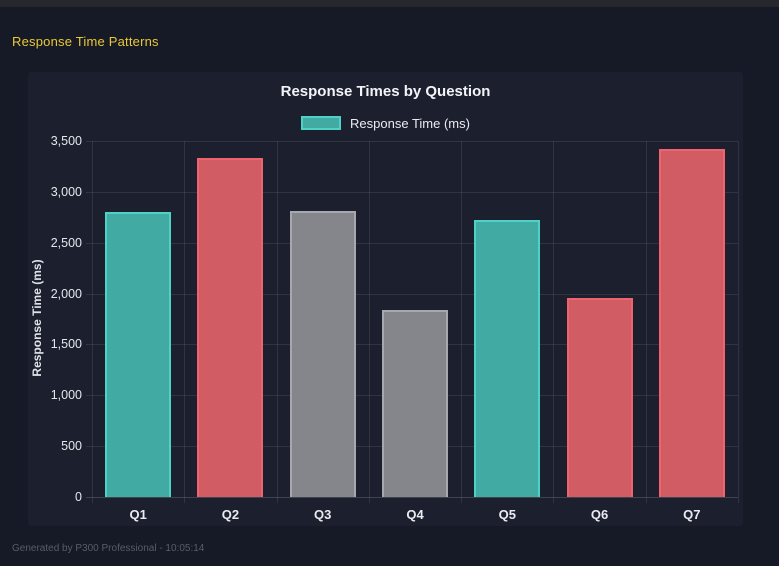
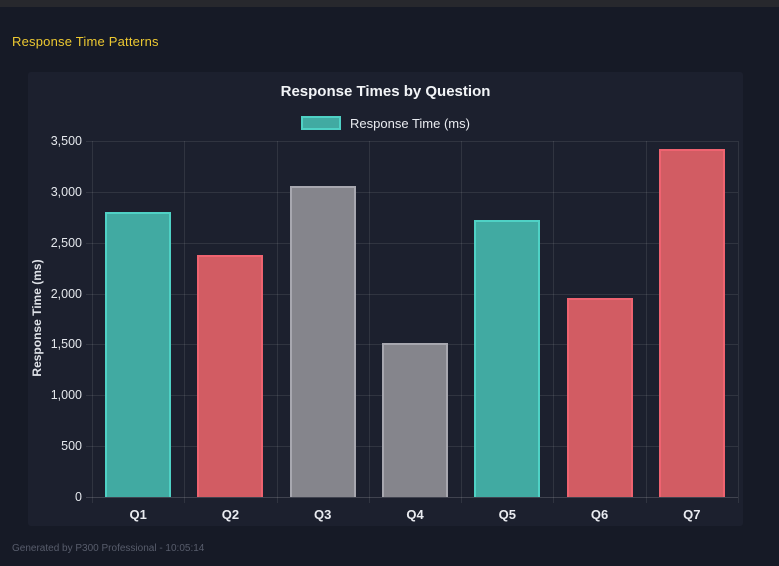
Q2: 3330 -> 2380
Q3: 2810 -> 3060
Q4: 1840 -> 1510
